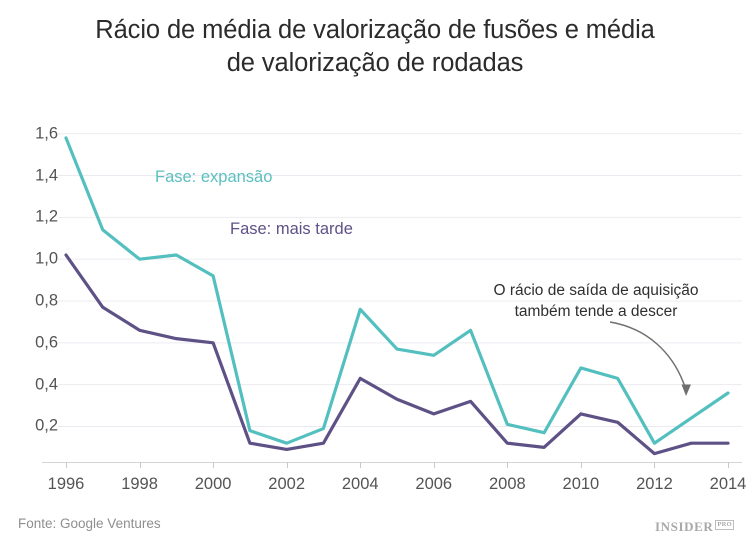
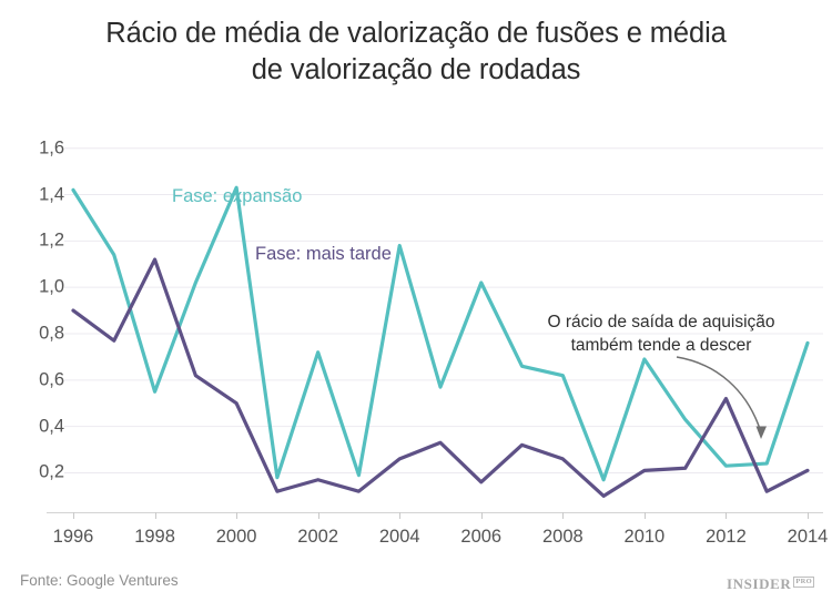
Fase: expansão/1996: 1,58 -> 1,42
Fase: mais tarde/1996: 1,02 -> 0,90
Fase: expansão/1998: 1,00 -> 0,55
Fase: mais tarde/1998: 0,66 -> 1,12
Fase: expansão/2000: 0,92 -> 1,43
Fase: mais tarde/2000: 0,60 -> 0,50
Fase: expansão/2002: 0,12 -> 0,72
Fase: mais tarde/2002: 0,09 -> 0,17
Fase: expansão/2004: 0,76 -> 1,18
Fase: mais tarde/2004: 0,43 -> 0,26
Fase: expansão/2006: 0,54 -> 1,02
Fase: mais tarde/2006: 0,26 -> 0,16
Fase: expansão/2008: 0,21 -> 0,62
Fase: mais tarde/2008: 0,12 -> 0,26
Fase: expansão/2010: 0,48 -> 0,69
Fase: mais tarde/2010: 0,26 -> 0,21
Fase: expansão/2012: 0,12 -> 0,23
Fase: mais tarde/2012: 0,07 -> 0,52
Fase: expansão/2014: 0,36 -> 0,76
Fase: mais tarde/2014: 0,12 -> 0,21
